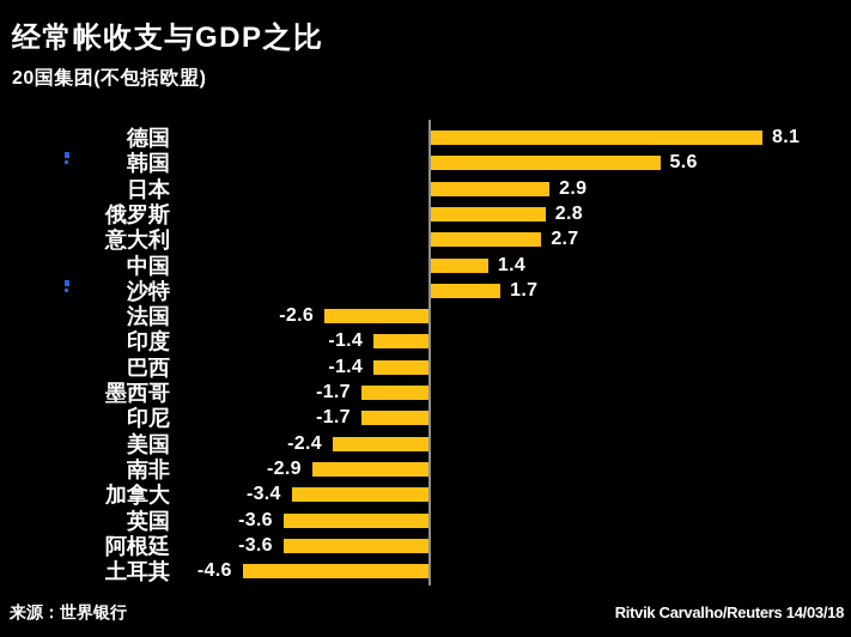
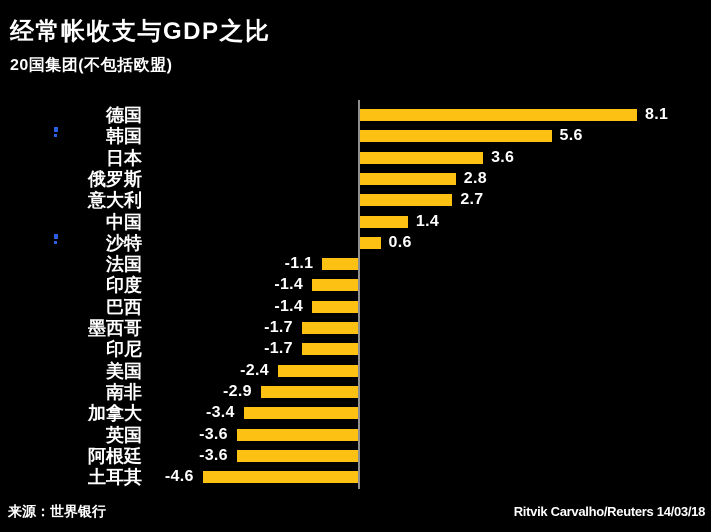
日本: 2.9 -> 3.6
沙特: 1.7 -> 0.6
法国: -2.6 -> -1.1
